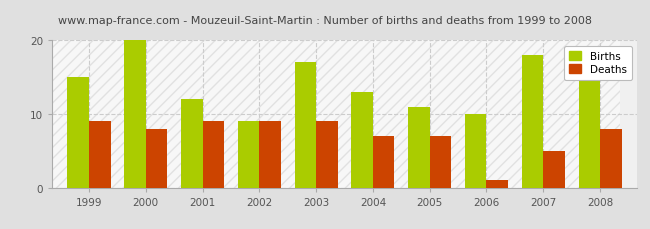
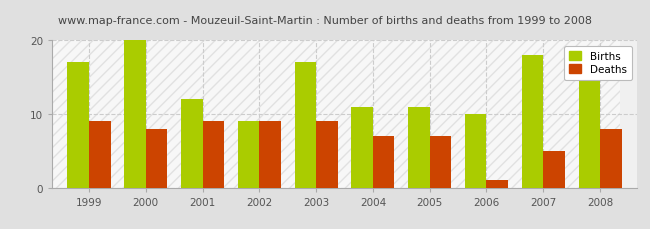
Births/1999: 15 -> 17
Births/2004: 13 -> 11
